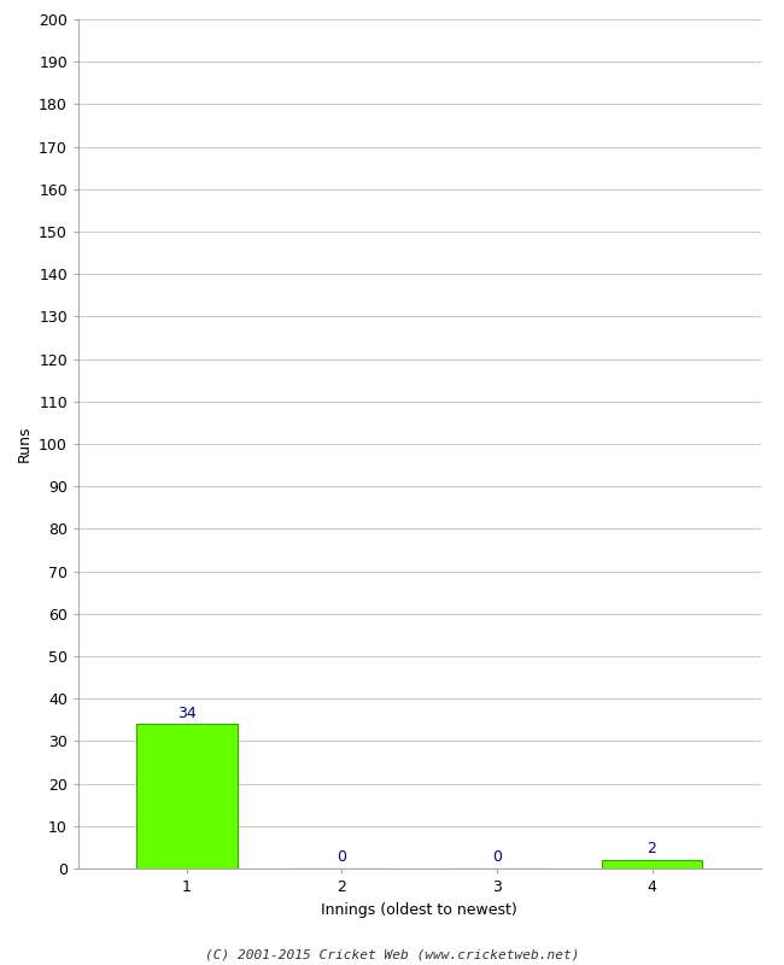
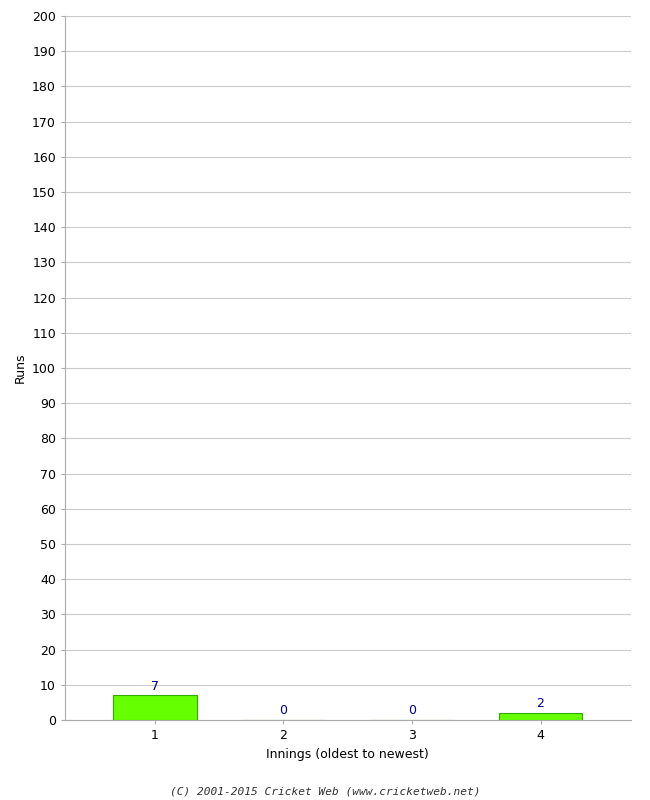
1: 34 -> 7
